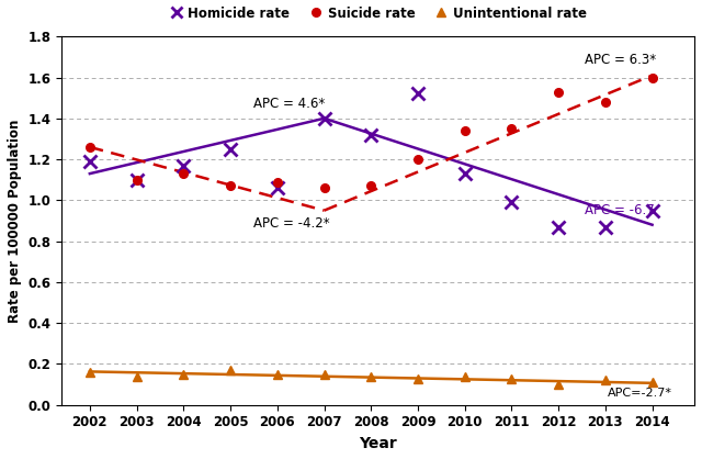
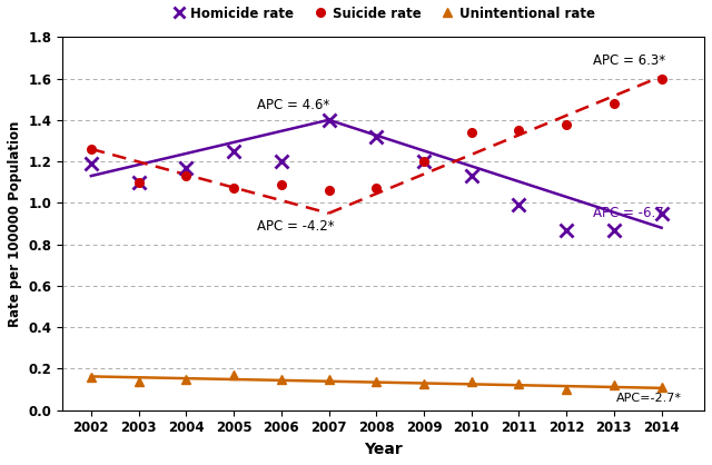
Homicide rate/2006: 1.06 -> 1.20
Homicide rate/2009: 1.52 -> 1.20
Suicide rate/2012: 1.53 -> 1.38
